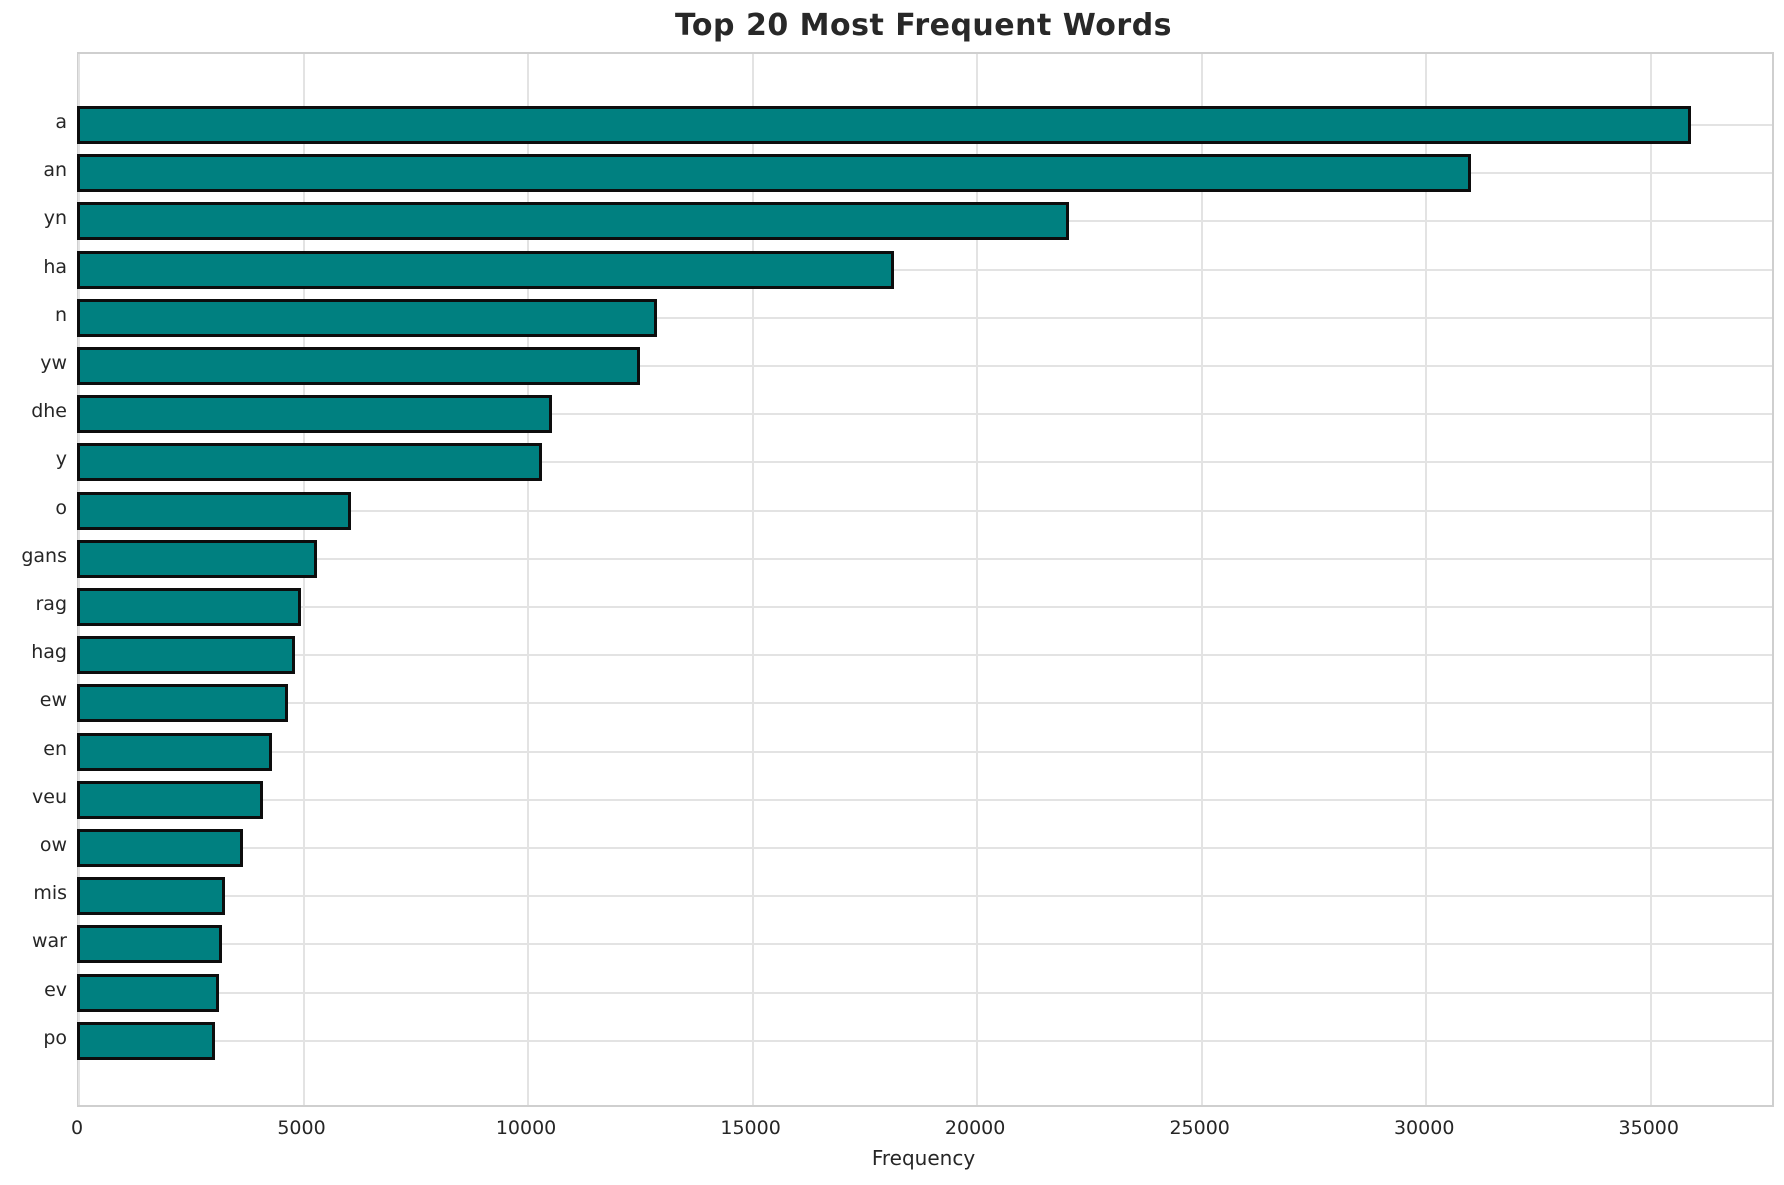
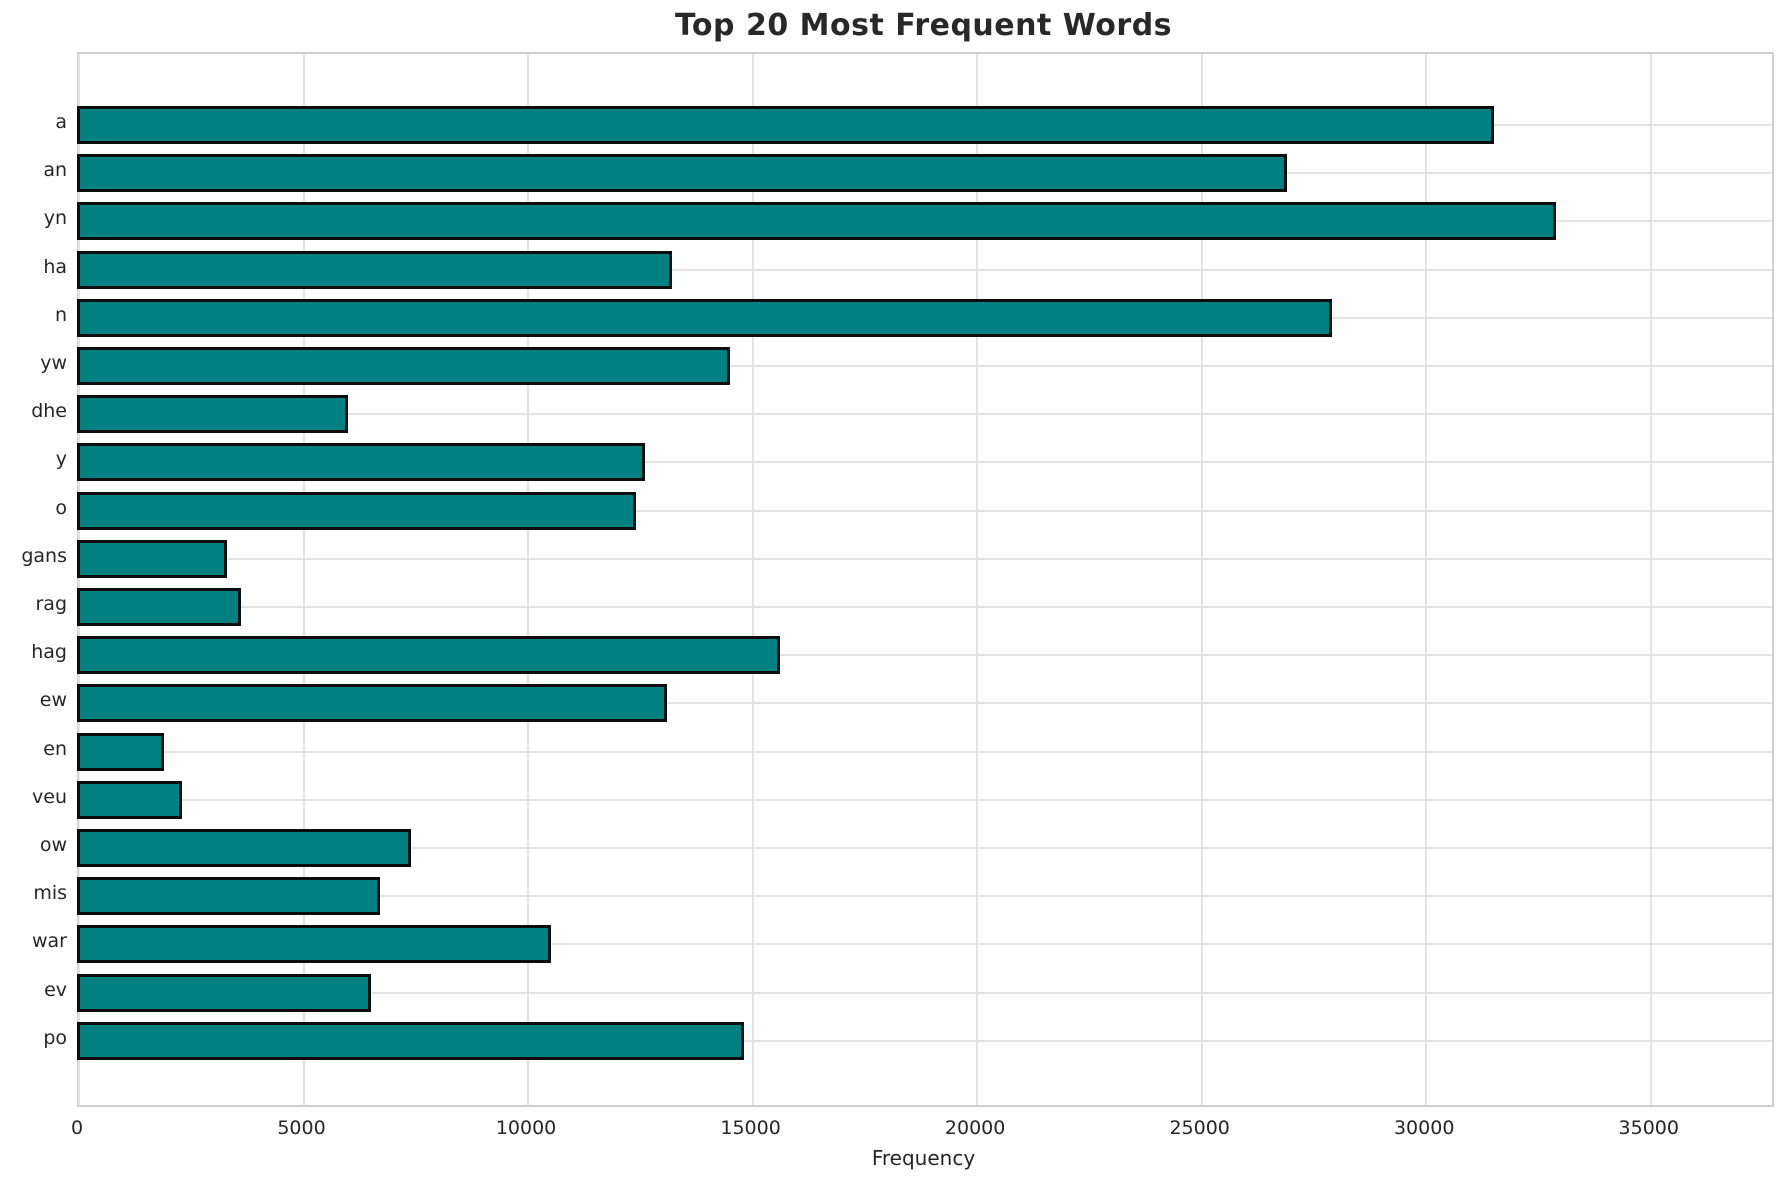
a: 35900 -> 31500
an: 31000 -> 26900
yn: 22000 -> 32900
ha: 18200 -> 13200
n: 12900 -> 27900
yw: 12500 -> 14500
dhe: 10500 -> 6000
y: 10300 -> 12600
o: 6000 -> 12400
gans: 5300 -> 3300
rag: 5000 -> 3600
hag: 4800 -> 15600
ew: 4600 -> 13100
en: 4300 -> 1900
veu: 4100 -> 2300
ow: 3600 -> 7400
mis: 3200 -> 6700
war: 3200 -> 10500
ev: 3100 -> 6500
po: 3000 -> 14800
